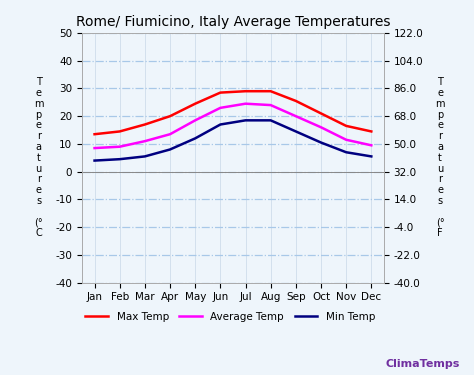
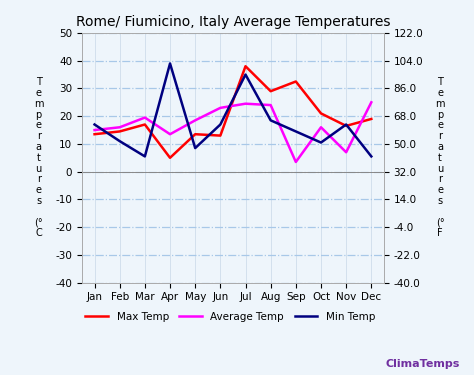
Average Temp/Jan: 8.5 -> 15.0
Min Temp/Jan: 4.0 -> 17.0
Average Temp/Feb: 9.0 -> 16.0
Min Temp/Feb: 4.5 -> 11.0
Average Temp/Mar: 11.0 -> 19.5
Max Temp/Apr: 20.0 -> 5.0
Min Temp/Apr: 8.0 -> 39.0
Max Temp/May: 24.5 -> 13.5
Min Temp/May: 12.0 -> 8.5
Max Temp/Jun: 28.5 -> 13.0
Max Temp/Jul: 29.0 -> 38.0
Min Temp/Jul: 18.5 -> 35.0
Max Temp/Sep: 25.5 -> 32.5
Average Temp/Sep: 20.0 -> 3.5
Average Temp/Nov: 11.5 -> 7.0
Min Temp/Nov: 7.0 -> 17.0
Max Temp/Dec: 14.5 -> 19.0
Average Temp/Dec: 9.5 -> 25.0
